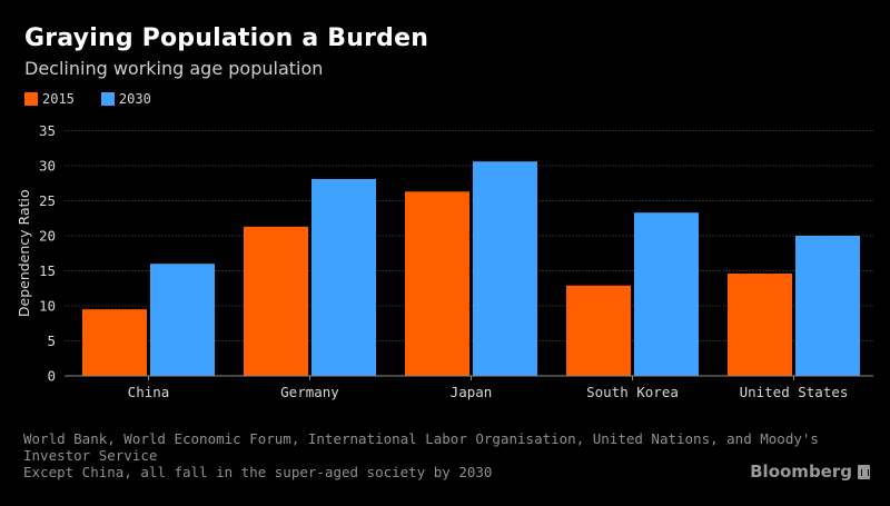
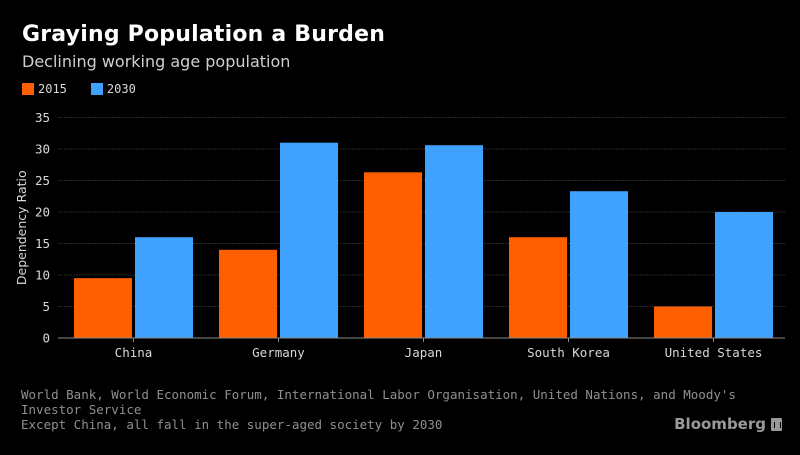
2015/Germany: 21 -> 14
2030/Germany: 28 -> 31
2015/South Korea: 13 -> 16
2015/United States: 15 -> 5
